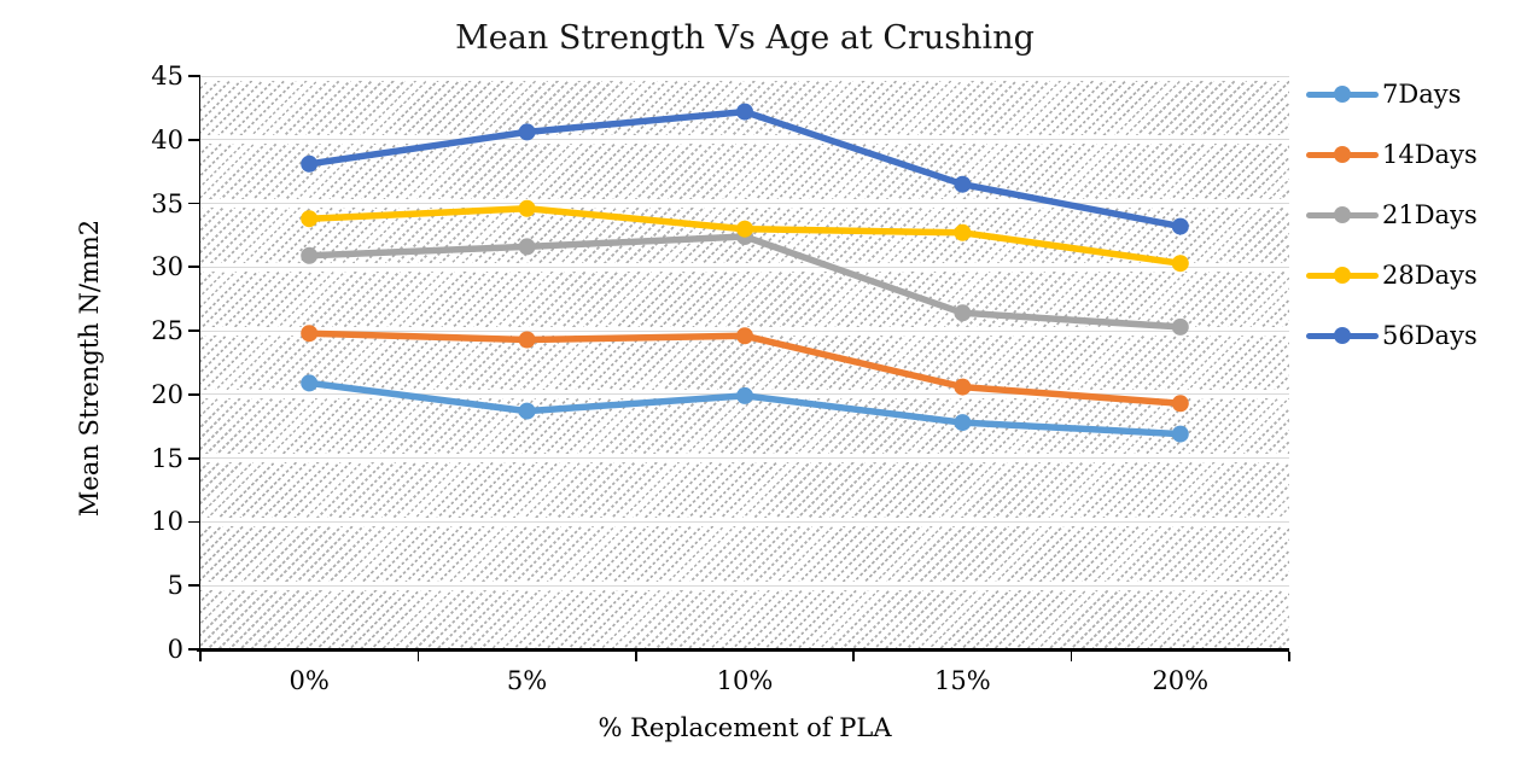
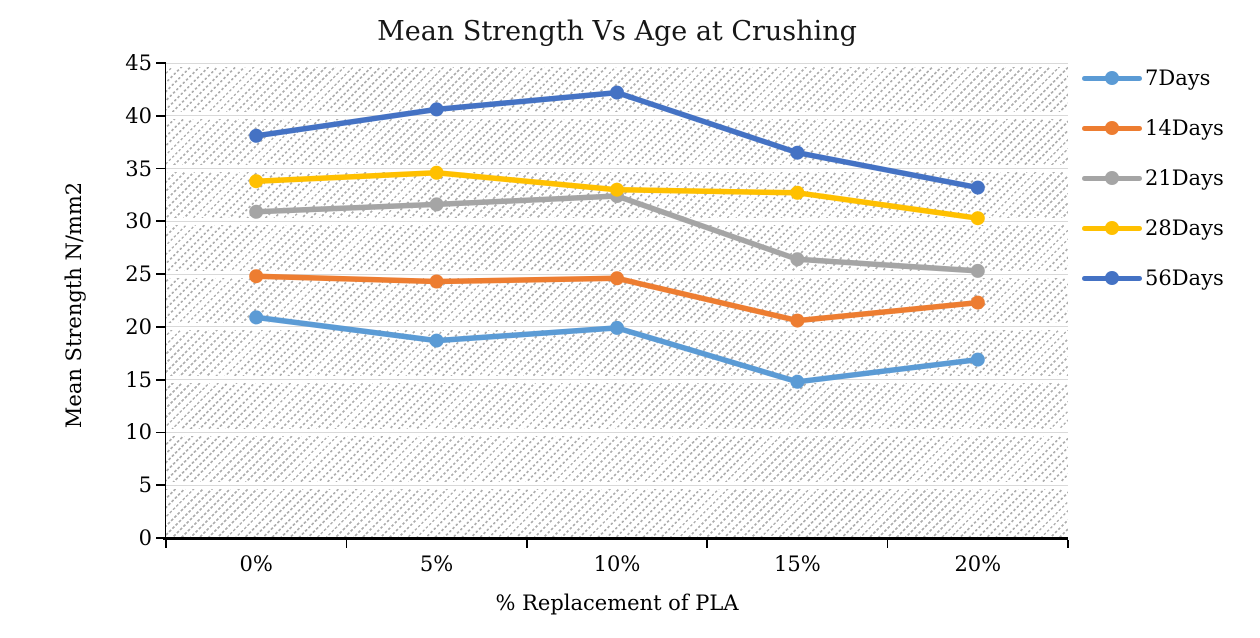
7Days/15%: 17.8 -> 14.8
14Days/20%: 19.3 -> 22.3
